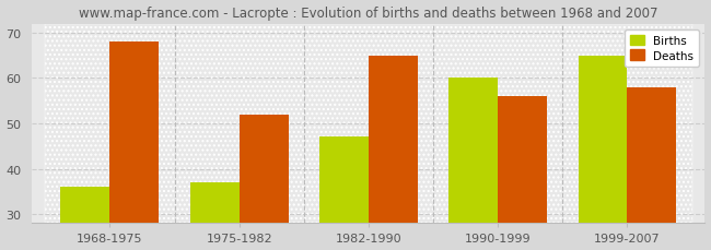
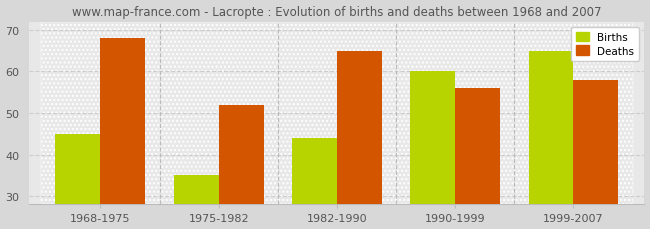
Births/1968-1975: 36 -> 45
Births/1975-1982: 37 -> 35
Births/1982-1990: 47 -> 44
